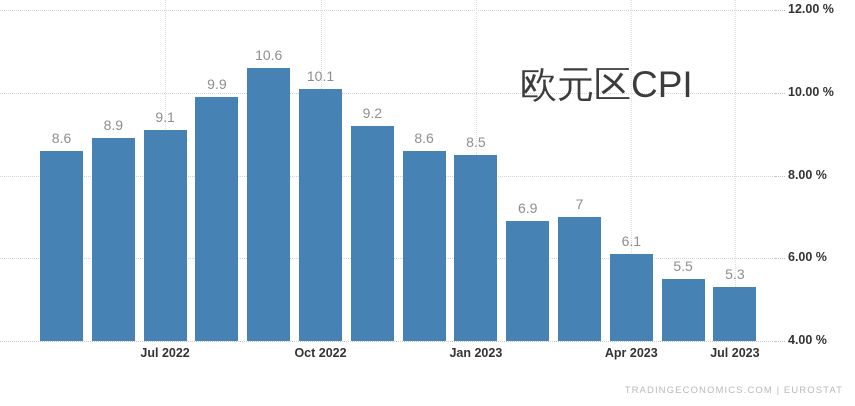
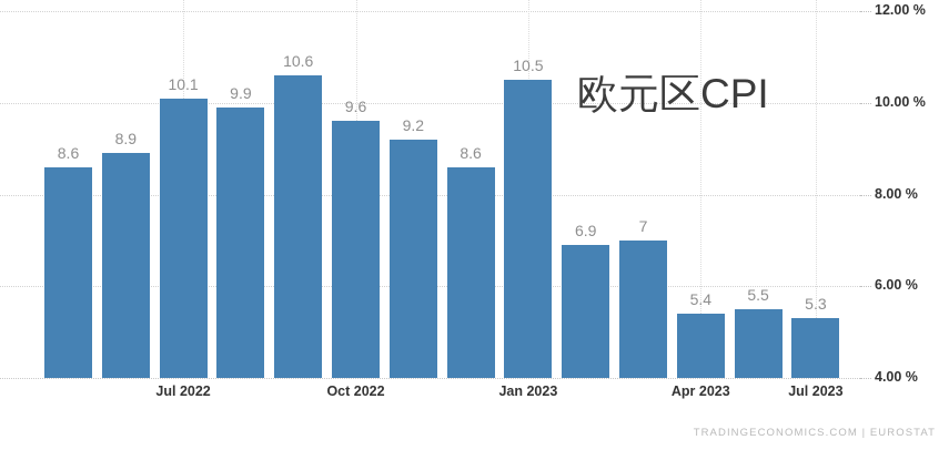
Jul 2022: 9.1 -> 10.1
Oct 2022: 10.1 -> 9.6
Jan 2023: 8.5 -> 10.5
Apr 2023: 6.1 -> 5.4
